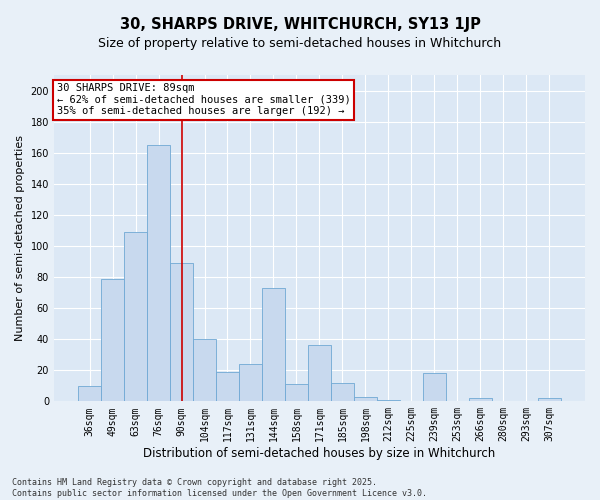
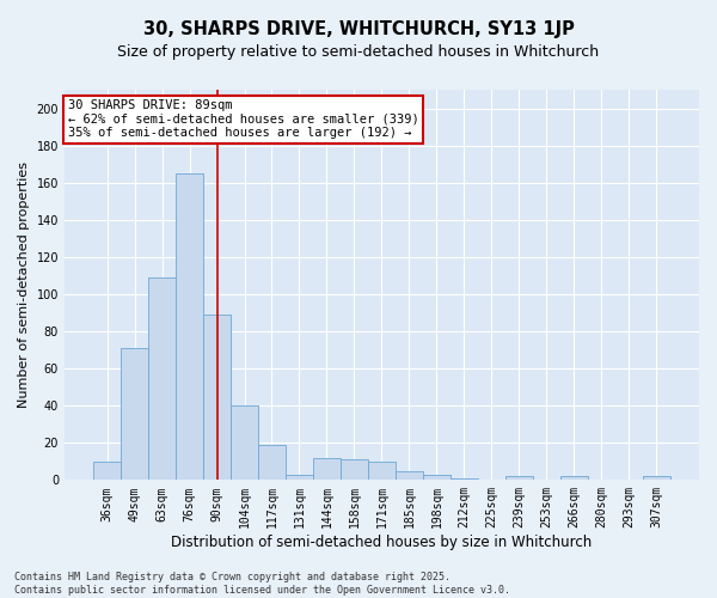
49sqm: 79 -> 71
131sqm: 24 -> 3
144sqm: 73 -> 12
171sqm: 36 -> 10
185sqm: 12 -> 5
239sqm: 18 -> 2
